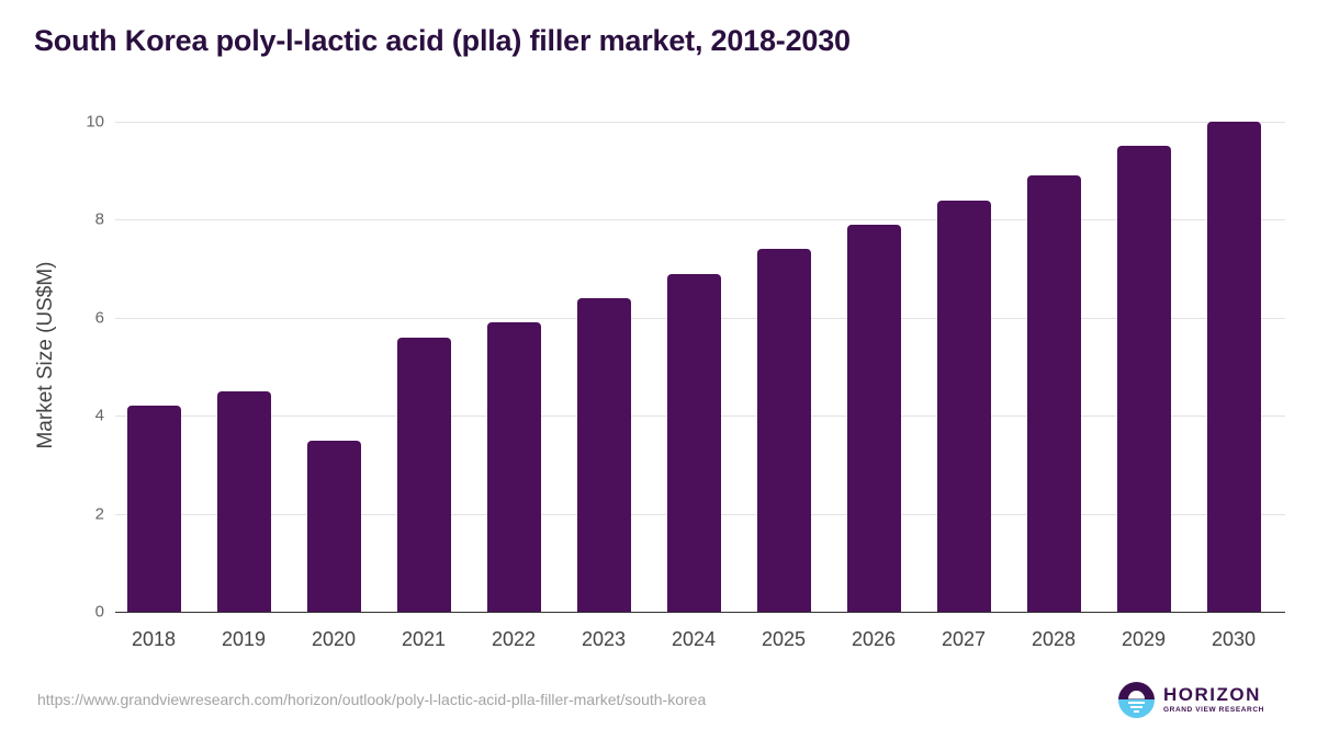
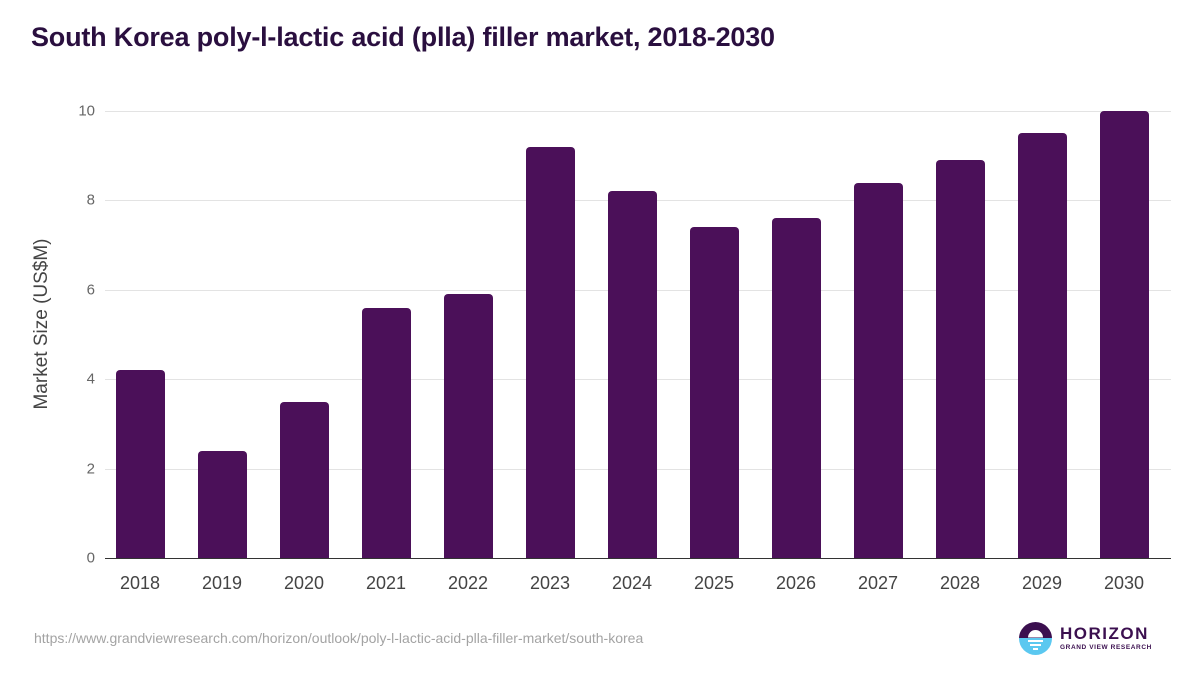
2019: 4.5 -> 2.4
2023: 6.4 -> 9.2
2024: 6.9 -> 8.2
2026: 7.9 -> 7.6
